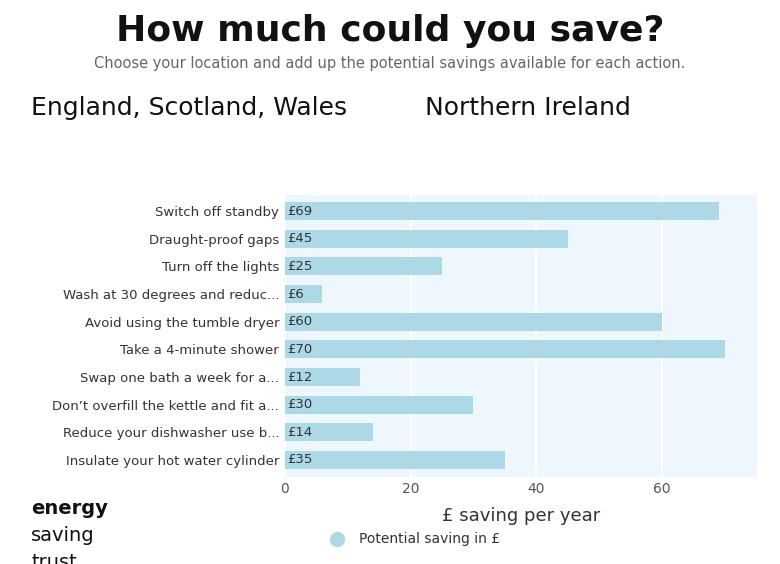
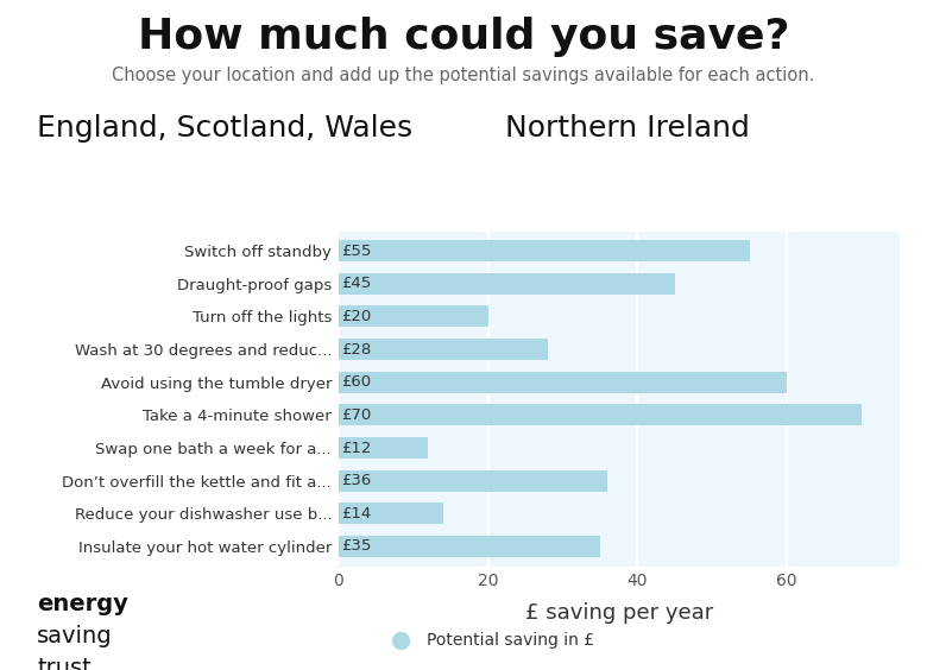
Switch off standby: £69 -> £55
Turn off the lights: £25 -> £20
Wash at 30 degrees and reduc...: £6 -> £28
Don’t overfill the kettle and fit a...: £30 -> £36
